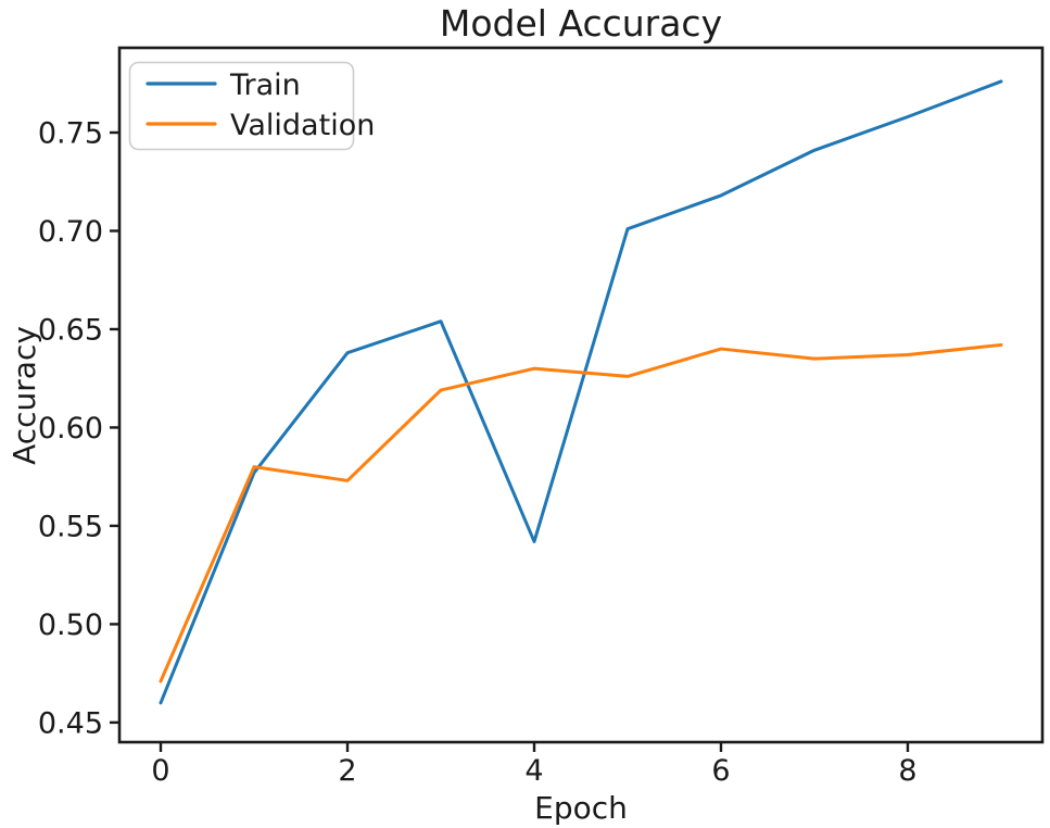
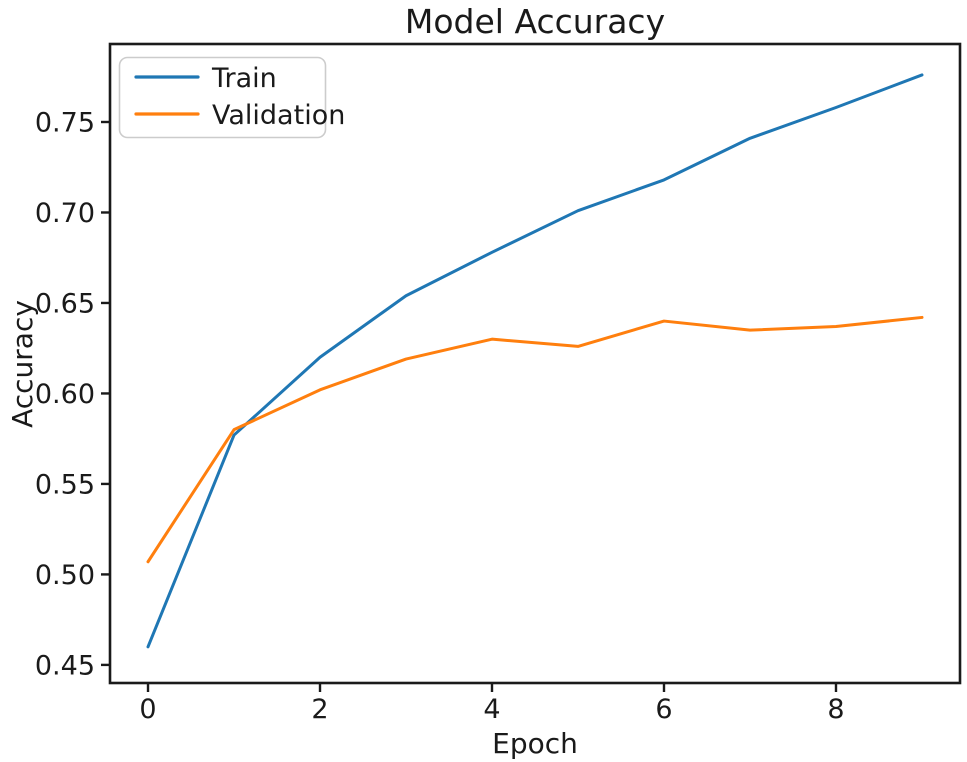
Validation/0: 0.471 -> 0.507
Train/2: 0.638 -> 0.620
Validation/2: 0.573 -> 0.602
Train/4: 0.542 -> 0.678
